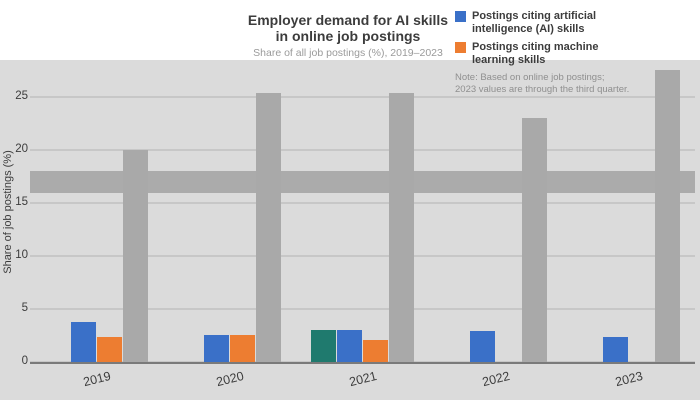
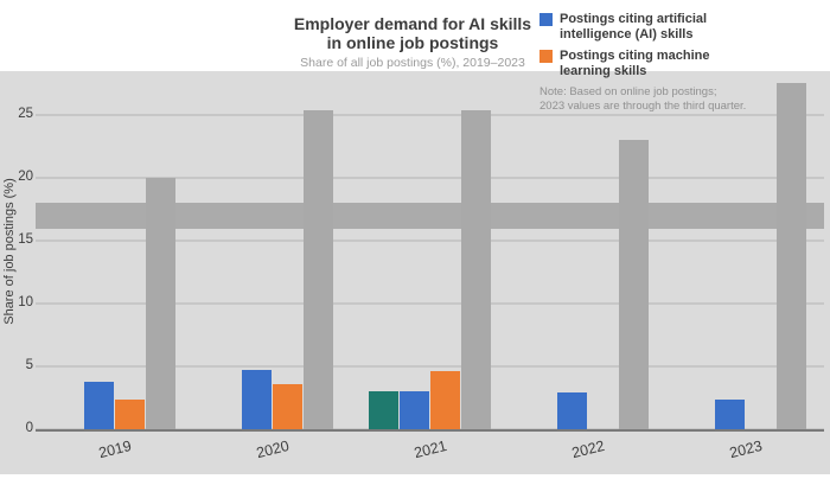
Postings citing artificial intelligence (AI) skills/2020: 2.5 -> 4.7
Postings citing machine learning skills/2020: 2.5 -> 3.6
Postings citing machine learning skills/2021: 2.1 -> 4.6
